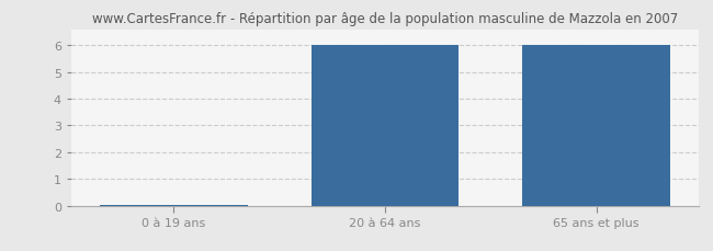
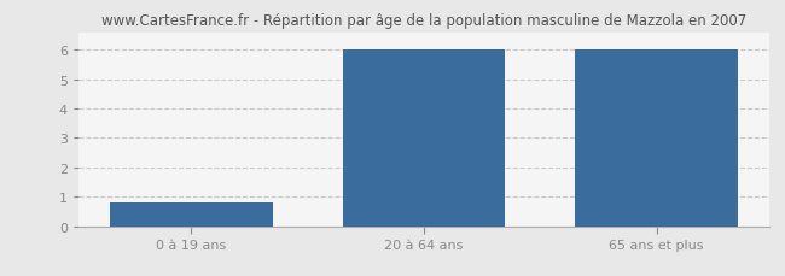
0 à 19 ans: 0.04 -> 0.80
